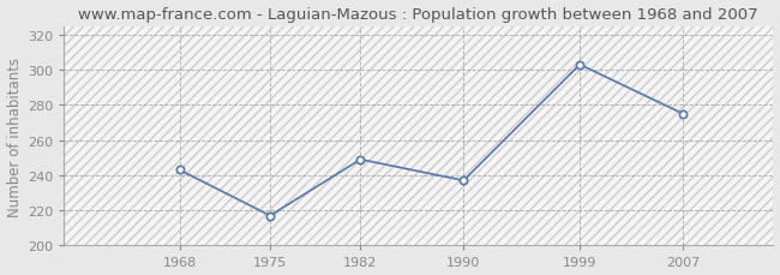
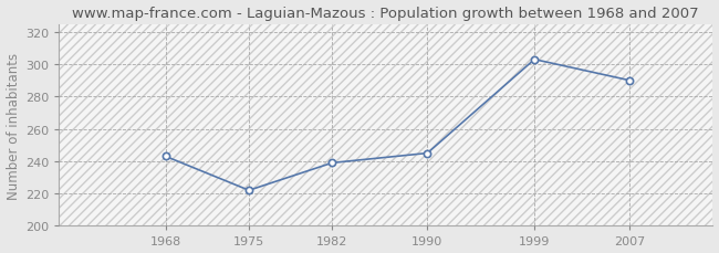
1975: 217 -> 222
1982: 249 -> 239
1990: 237 -> 245
2007: 275 -> 290
